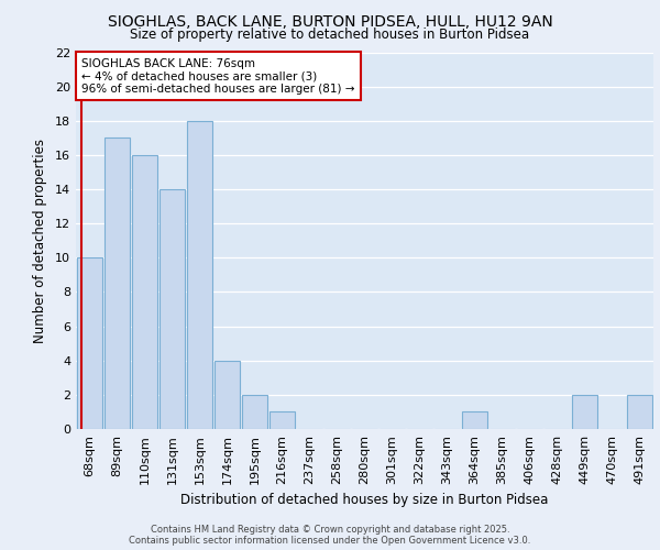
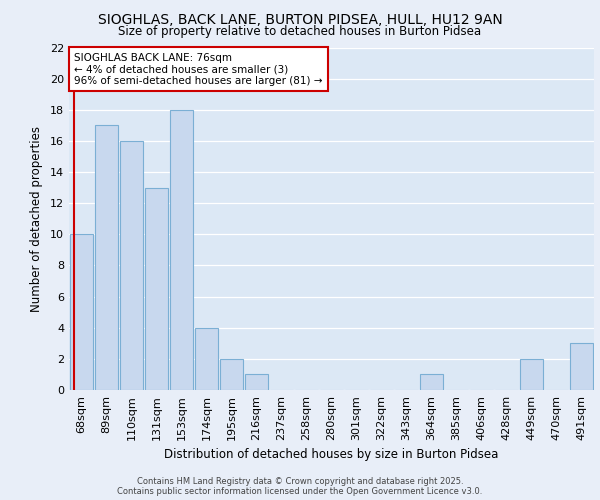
131sqm: 14 -> 13
491sqm: 2 -> 3
